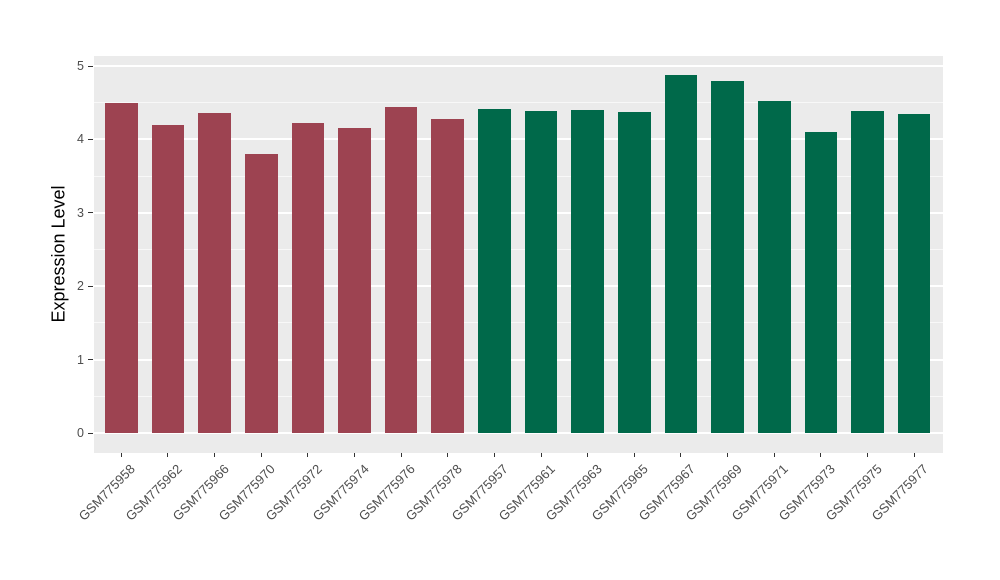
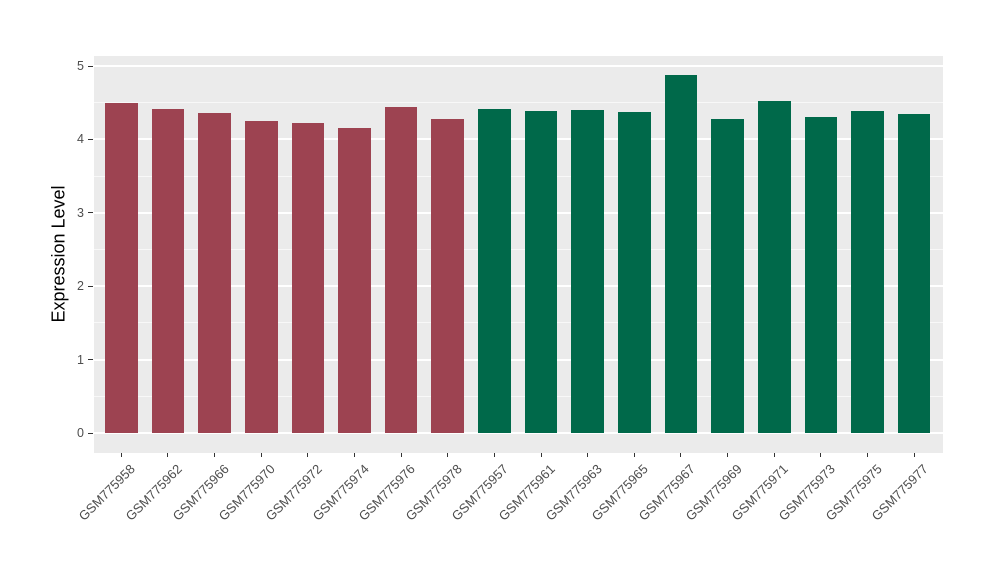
GSM775962: 4.2 -> 4.4
GSM775970: 3.8 -> 4.2
GSM775969: 4.8 -> 4.3
GSM775973: 4.1 -> 4.3
